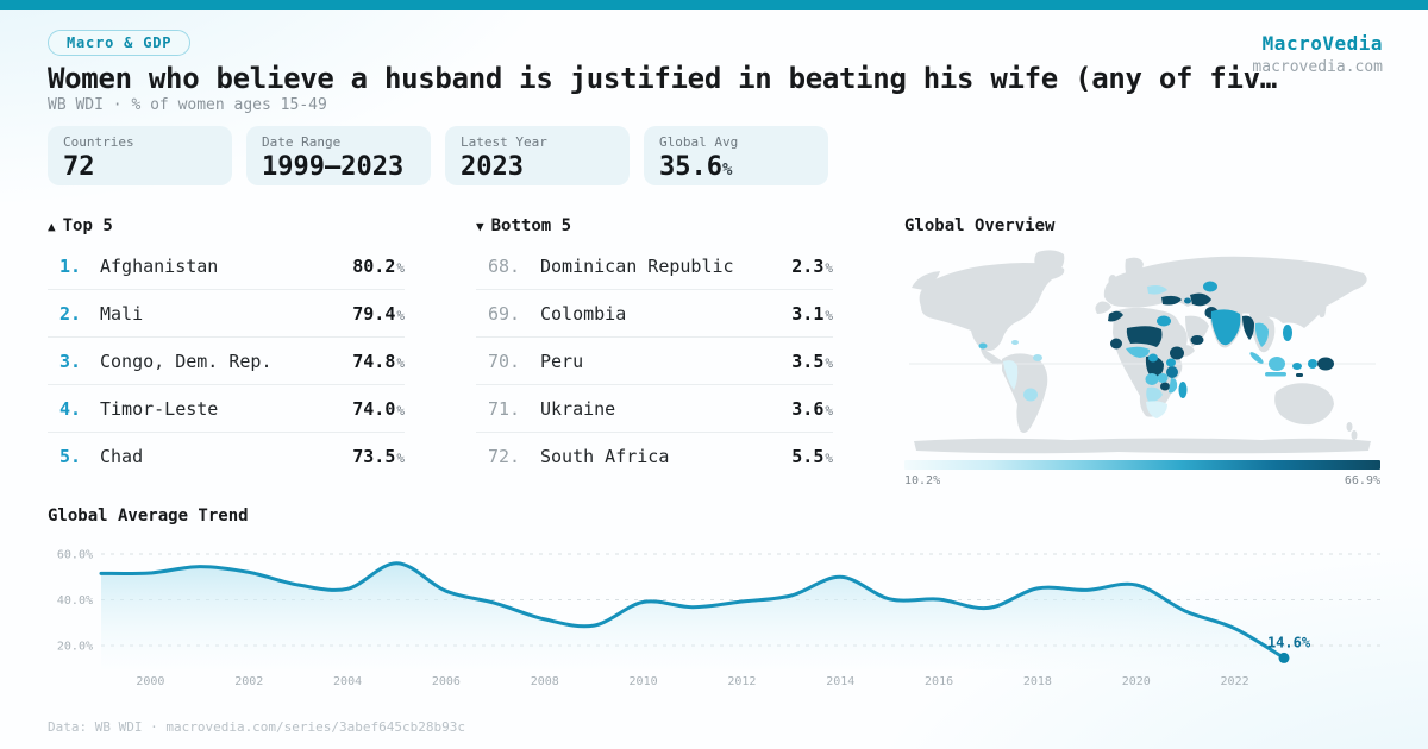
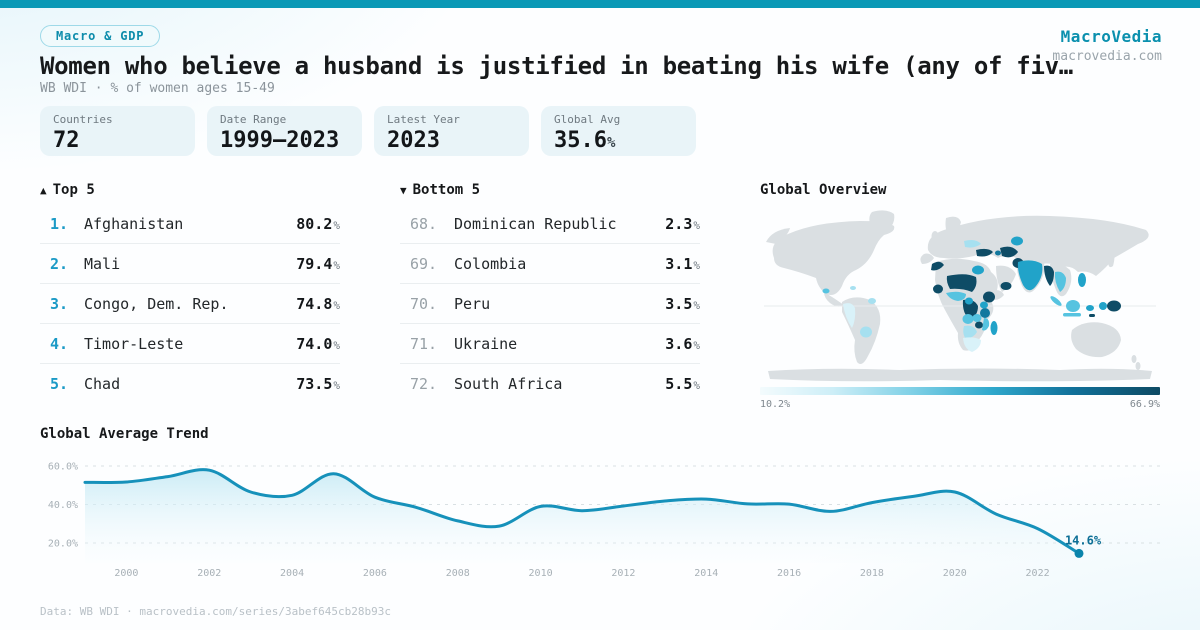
2002: 52% -> 58%
2014: 50% -> 43%
2018: 45% -> 41%
